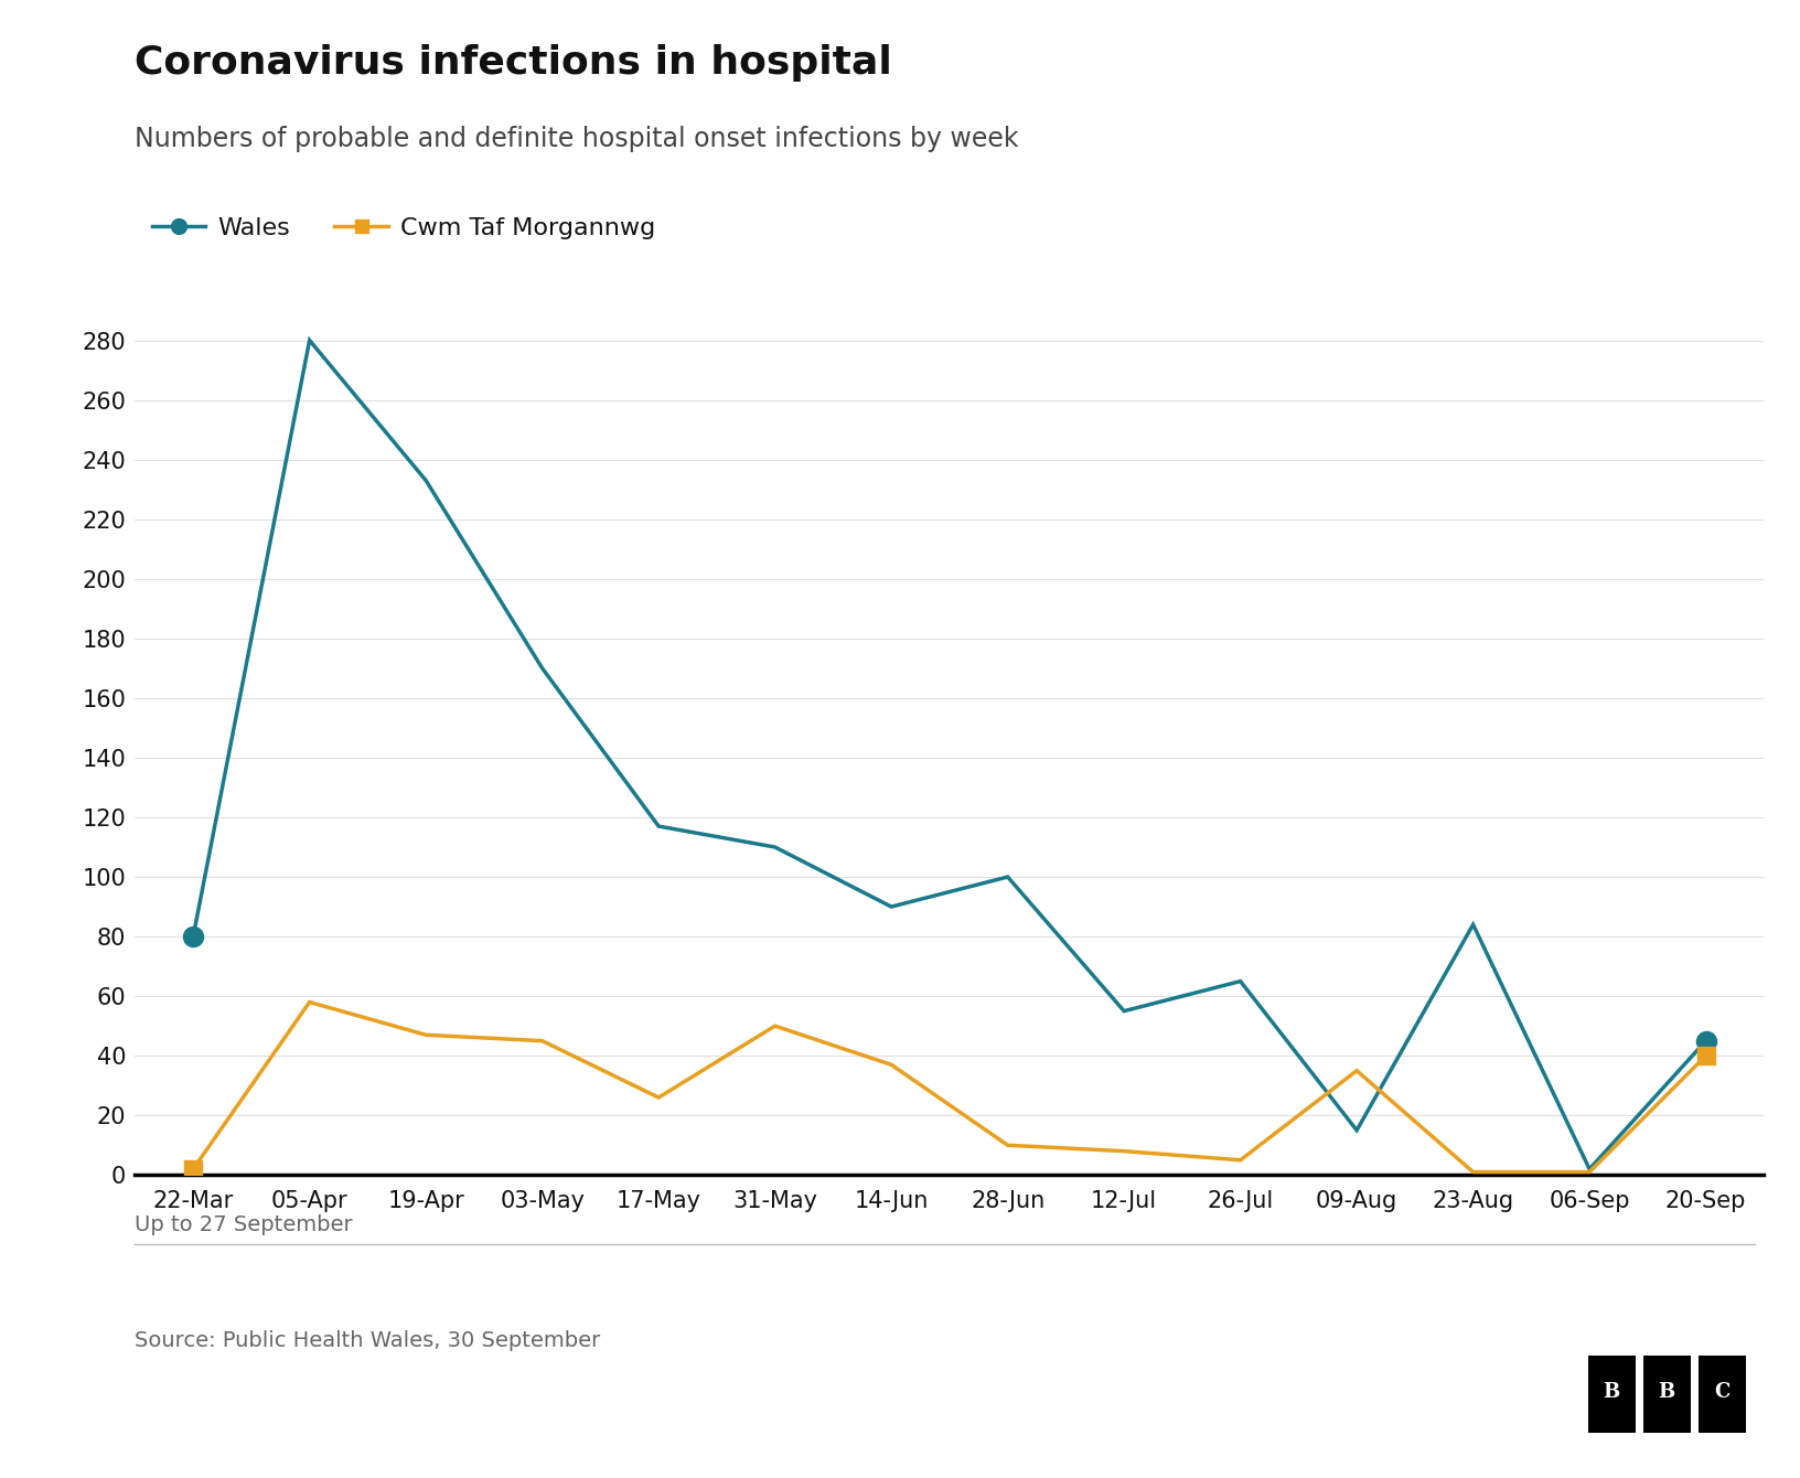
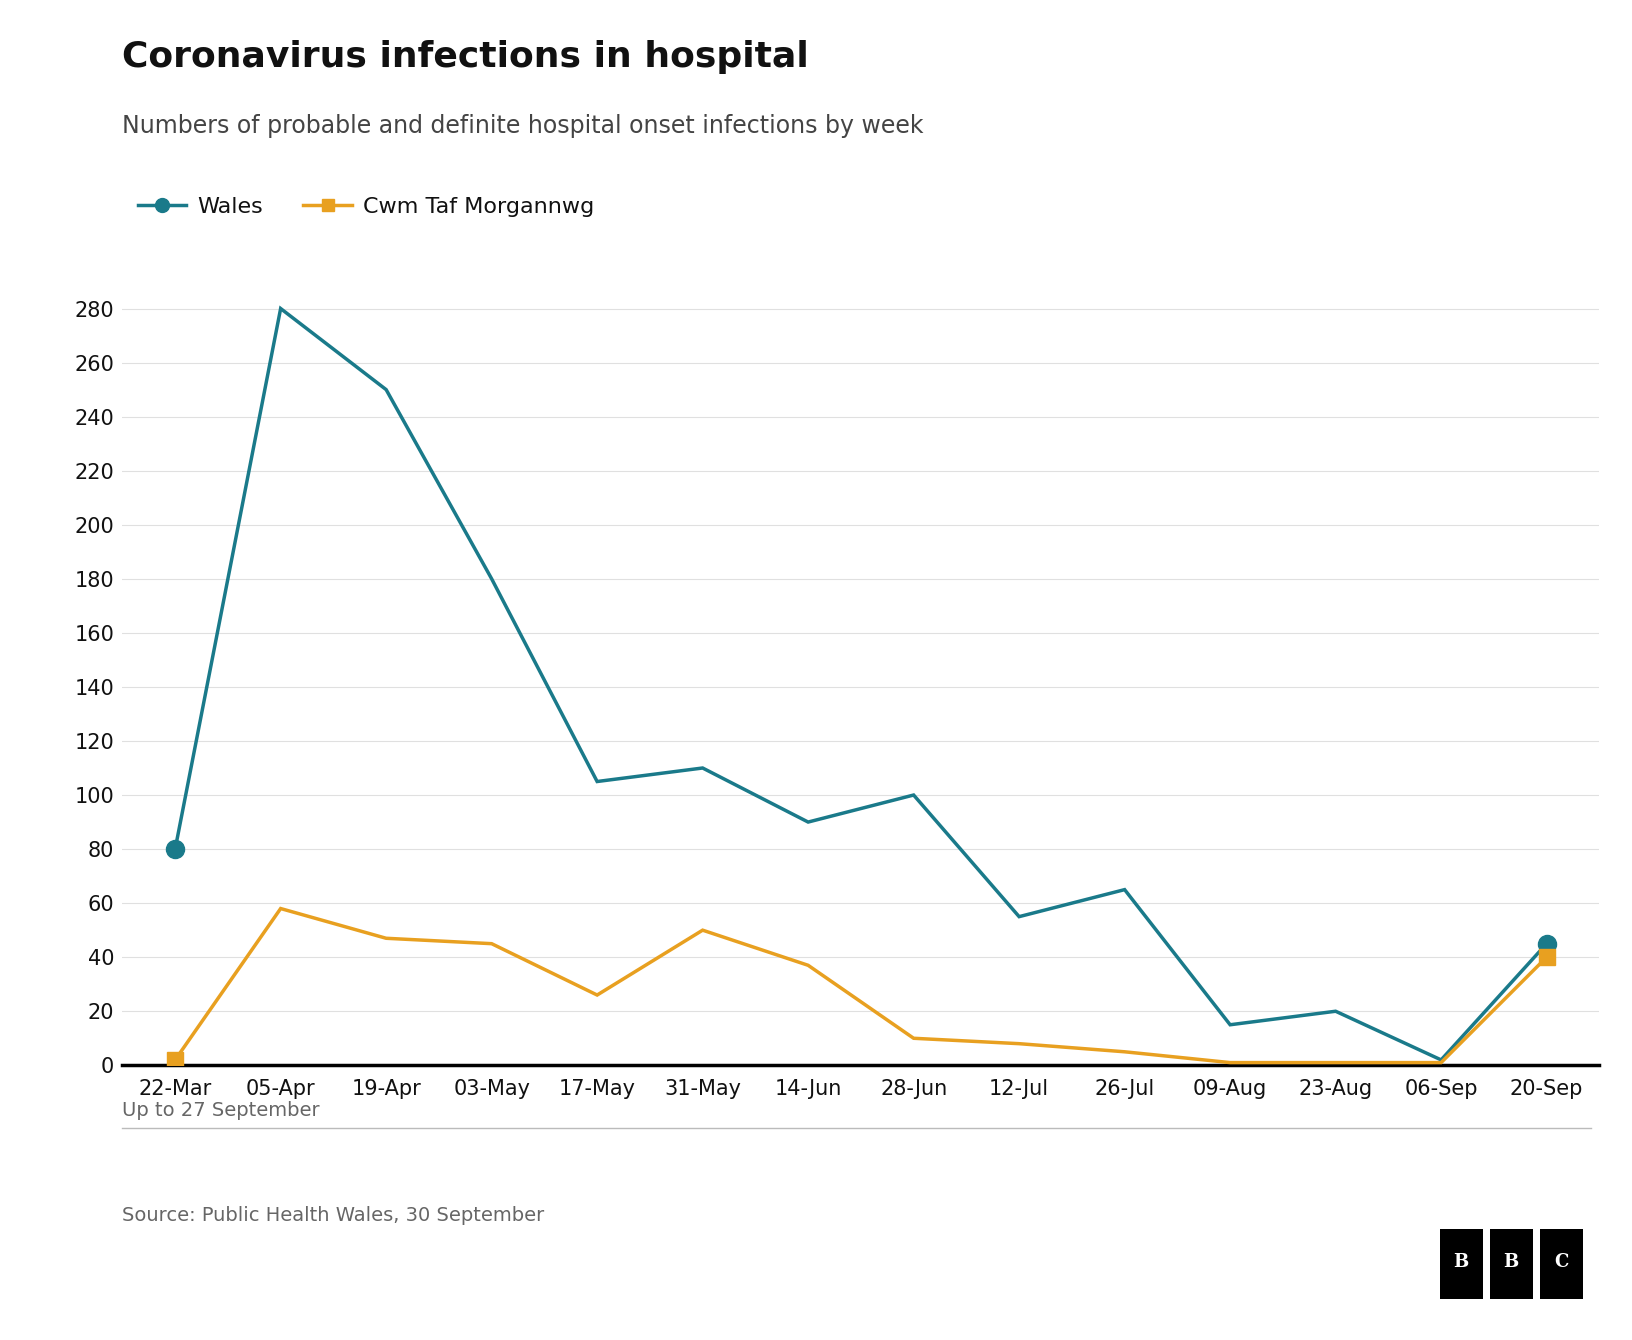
Wales/19-Apr: 233 -> 250
Wales/03-May: 170 -> 180
Wales/17-May: 117 -> 105
Cwm Taf Morgannwg/09-Aug: 35 -> 1
Wales/23-Aug: 84 -> 20
